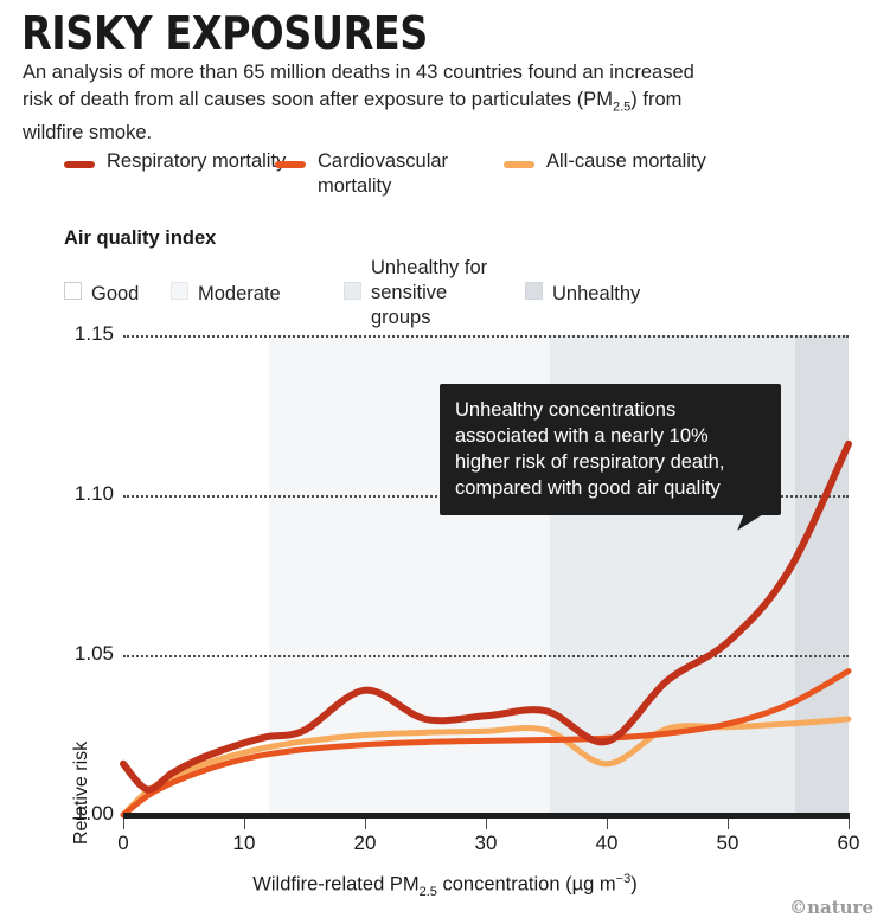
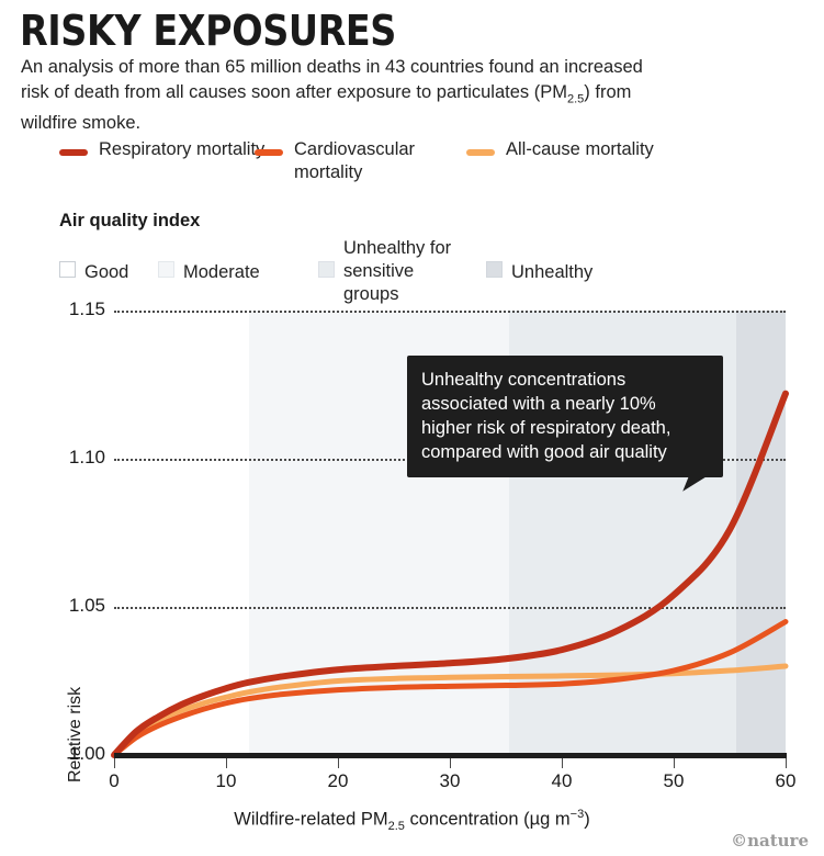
Respiratory mortality/0: 1.016 -> 1.000
Respiratory mortality/20: 1.039 -> 1.029
Respiratory mortality/40: 1.023 -> 1.036
All-cause mortality/40: 1.016 -> 1.027
Respiratory mortality/60: 1.116 -> 1.122
